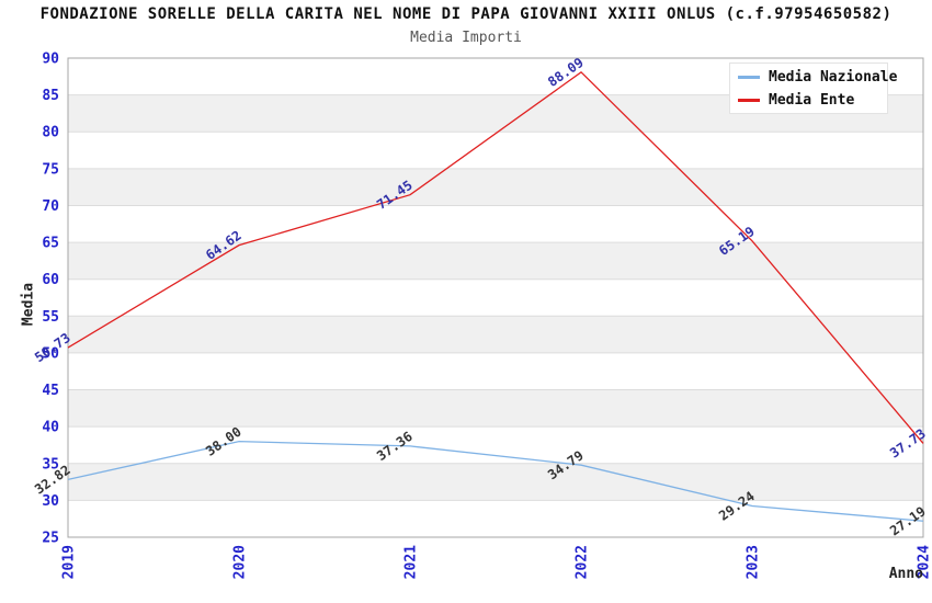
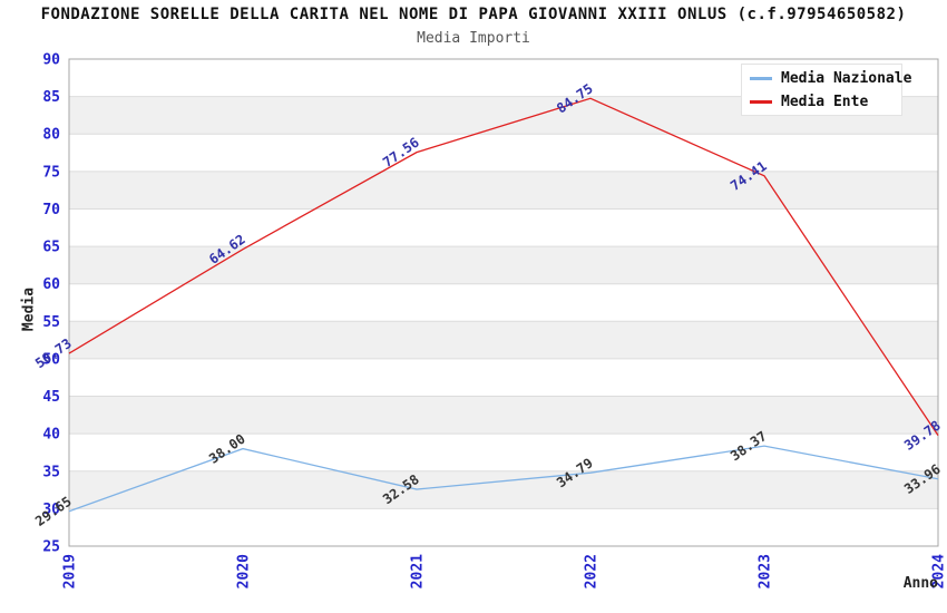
Media Nazionale/2019: 32.82 -> 29.65
Media Nazionale/2021: 37.36 -> 32.58
Media Ente/2021: 71.45 -> 77.56
Media Ente/2022: 88.09 -> 84.75
Media Nazionale/2023: 29.24 -> 38.37
Media Ente/2023: 65.19 -> 74.41
Media Nazionale/2024: 27.19 -> 33.96
Media Ente/2024: 37.73 -> 39.78
